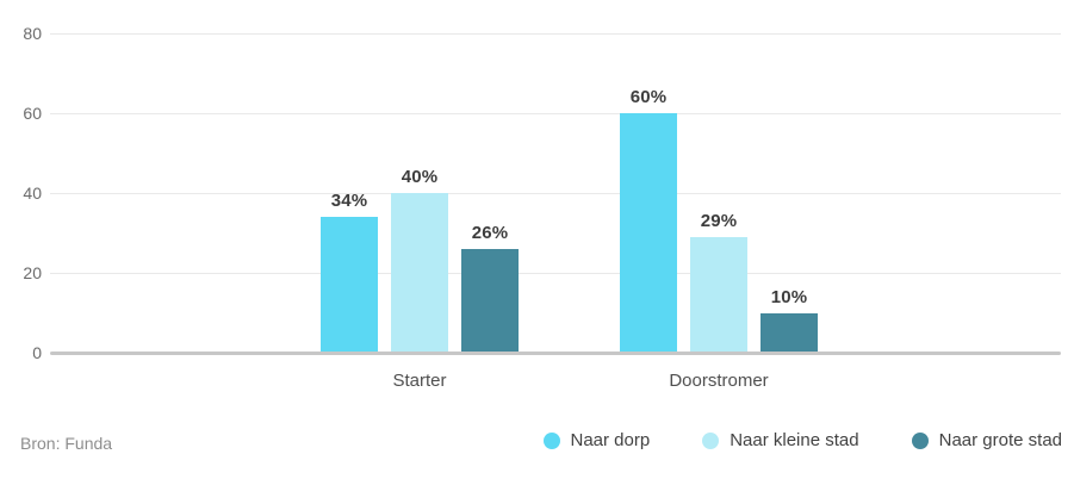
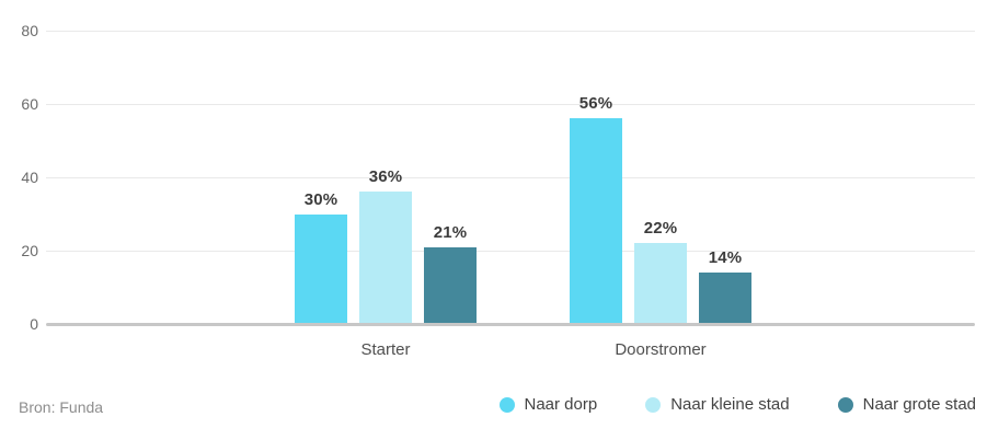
Naar dorp/Starter: 34% -> 30%
Naar kleine stad/Starter: 40% -> 36%
Naar grote stad/Starter: 26% -> 21%
Naar dorp/Doorstromer: 60% -> 56%
Naar kleine stad/Doorstromer: 29% -> 22%
Naar grote stad/Doorstromer: 10% -> 14%
